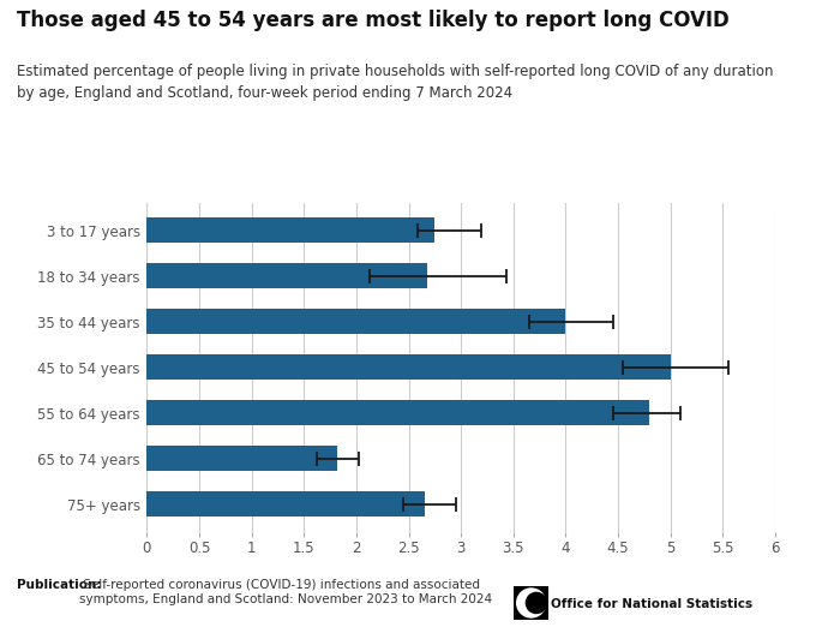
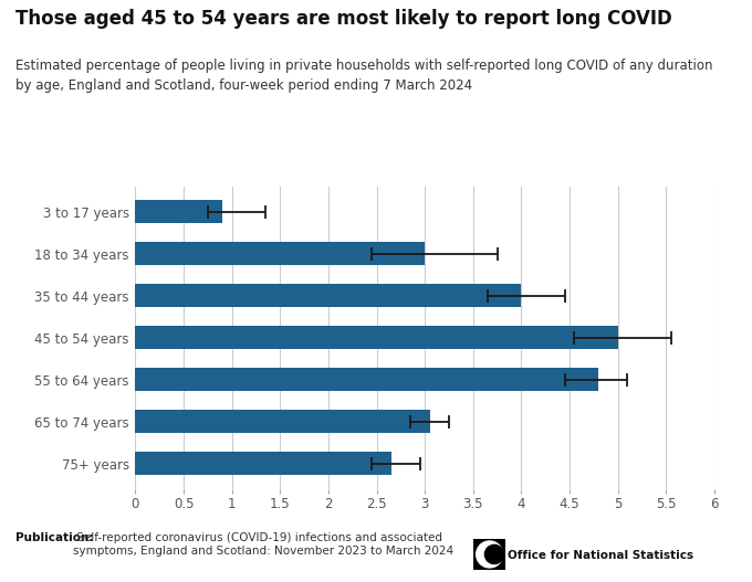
3 to 17 years: 2.74 -> 0.90
18 to 34 years: 2.68 -> 3.00
65 to 74 years: 1.82 -> 3.05
